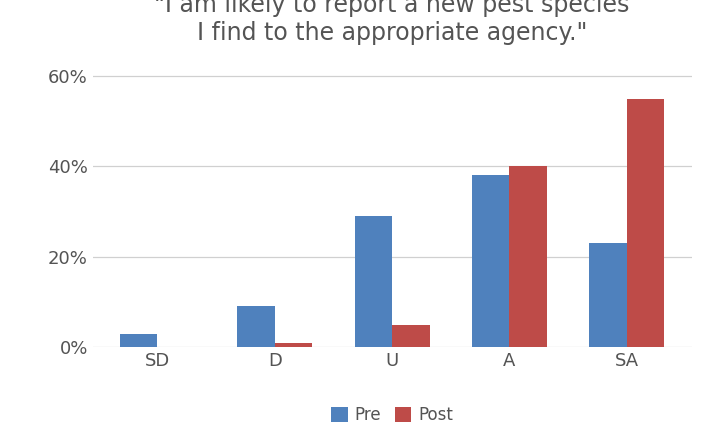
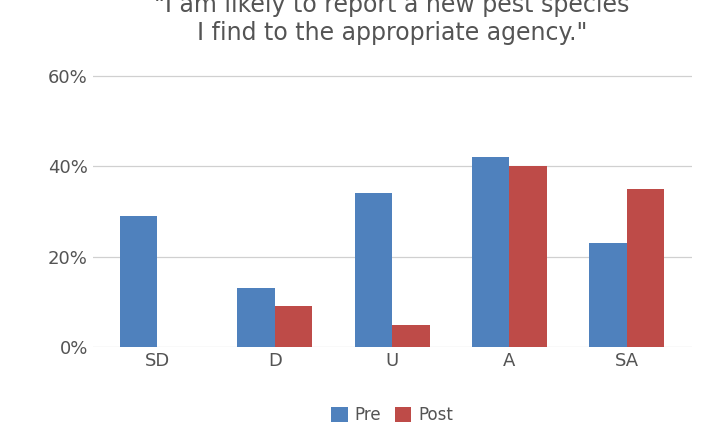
Pre/SD: 3% -> 29%
Pre/D: 9% -> 13%
Post/D: 1% -> 9%
Pre/U: 29% -> 34%
Pre/A: 38% -> 42%
Post/SA: 55% -> 35%
